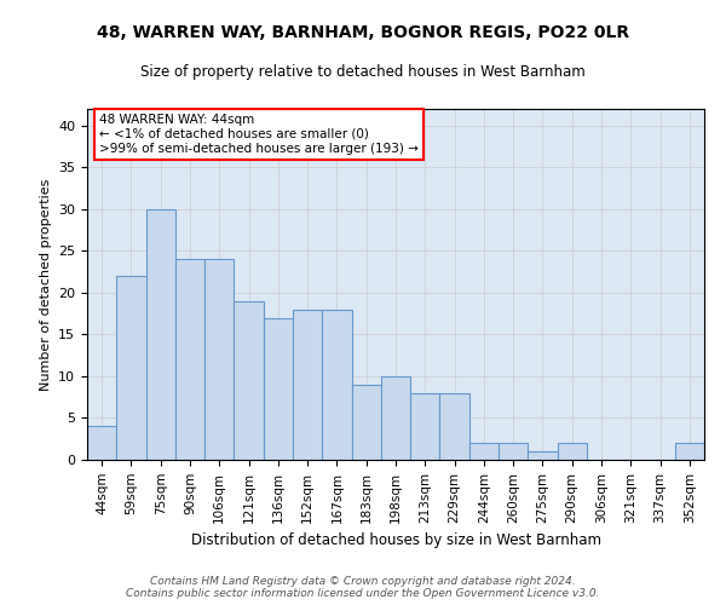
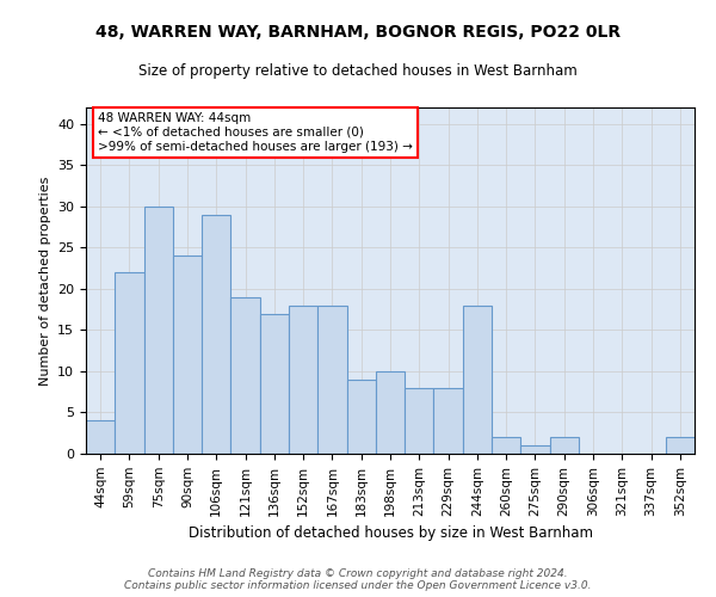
106sqm: 24 -> 29
244sqm: 2 -> 18
